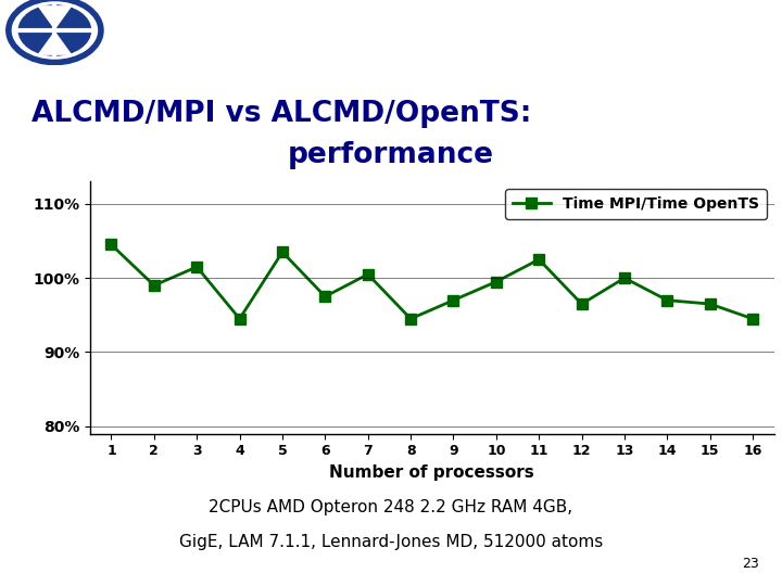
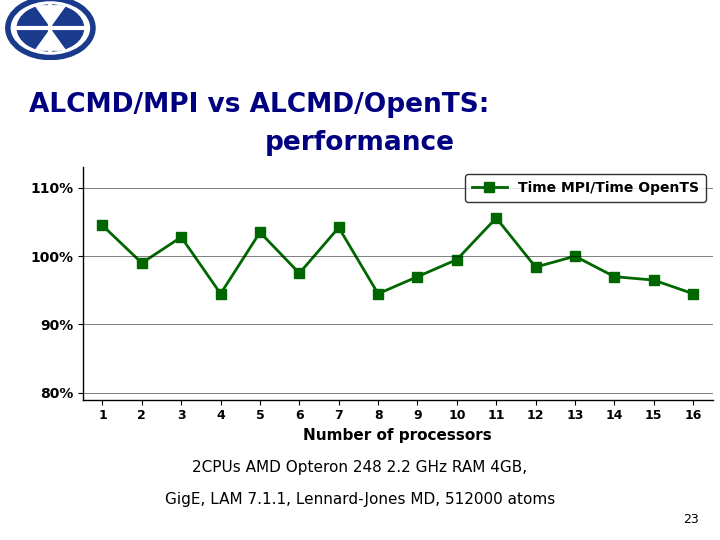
3: 101.5% -> 102.8%
7: 100.5% -> 104.2%
11: 102.5% -> 105.6%
12: 96.5% -> 98.4%
